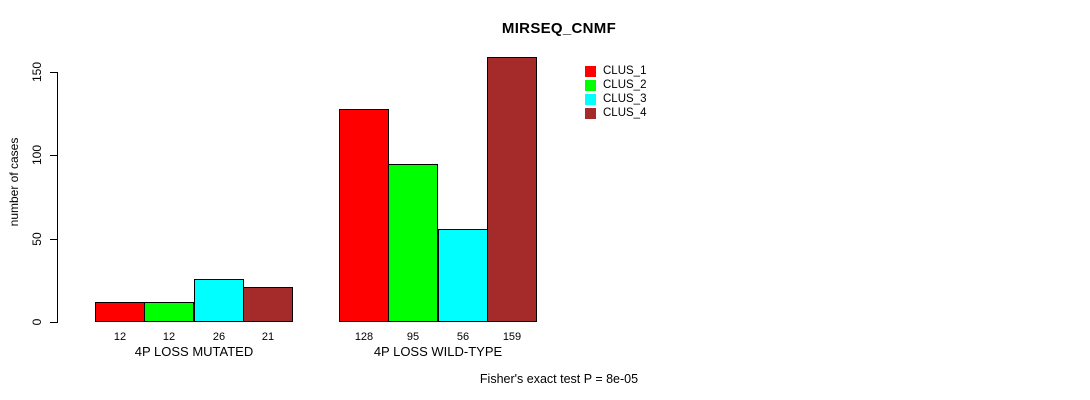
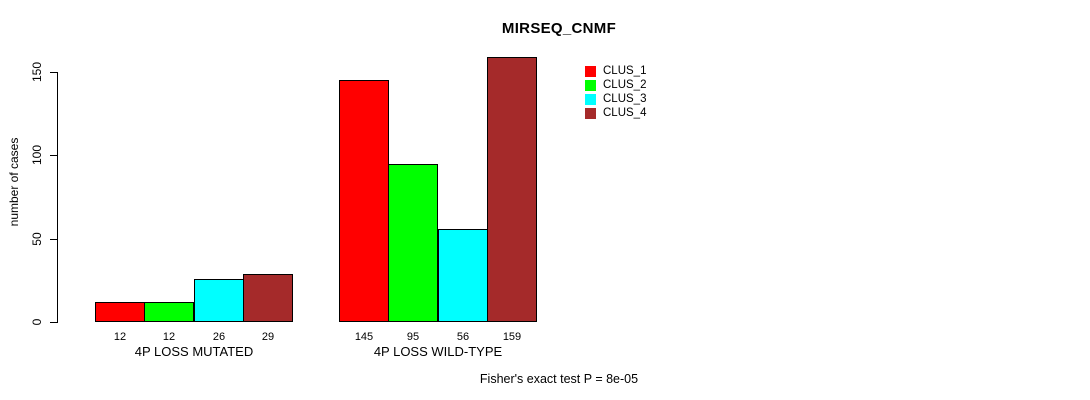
CLUS_4/4P LOSS MUTATED: 21 -> 29
CLUS_1/4P LOSS WILD-TYPE: 128 -> 145
